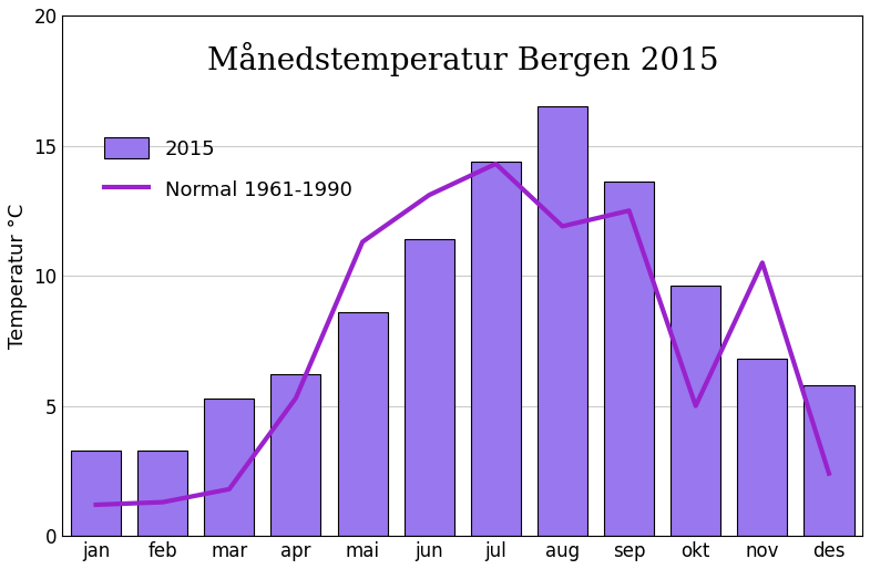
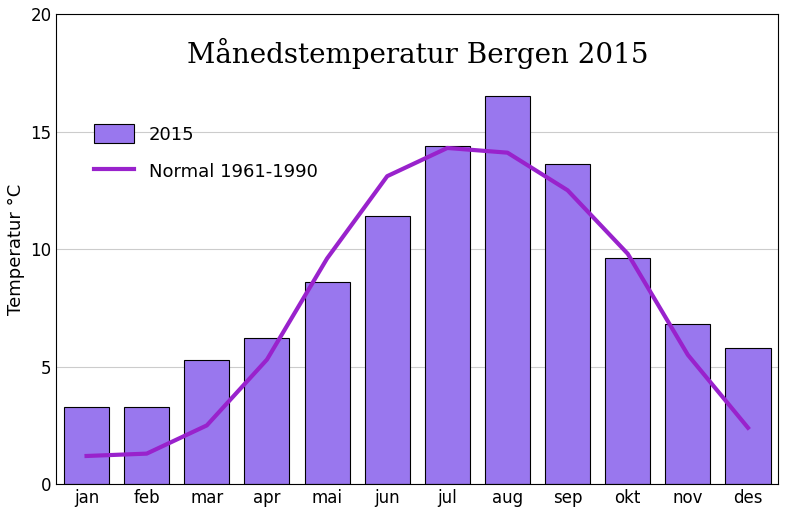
Normal 1961-1990/mar: 1.8 -> 2.5
Normal 1961-1990/mai: 11.3 -> 9.6
Normal 1961-1990/aug: 11.9 -> 14.1
Normal 1961-1990/okt: 5.0 -> 9.8
Normal 1961-1990/nov: 10.5 -> 5.5
